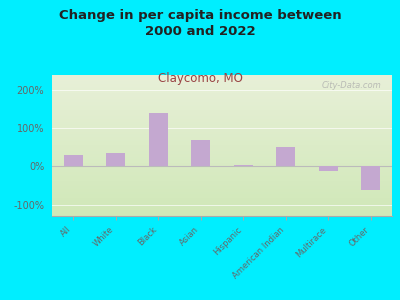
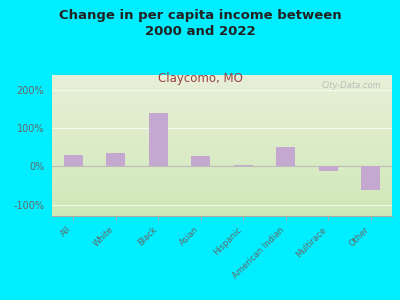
Asian: 70% -> 28%
